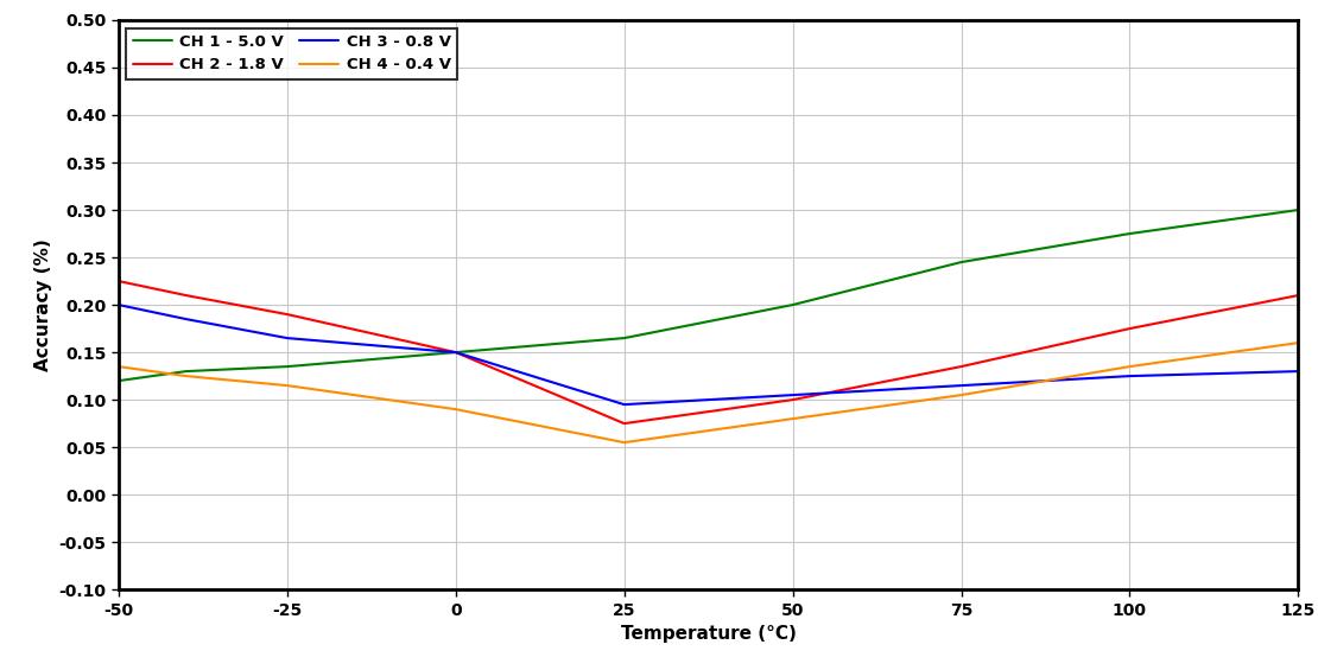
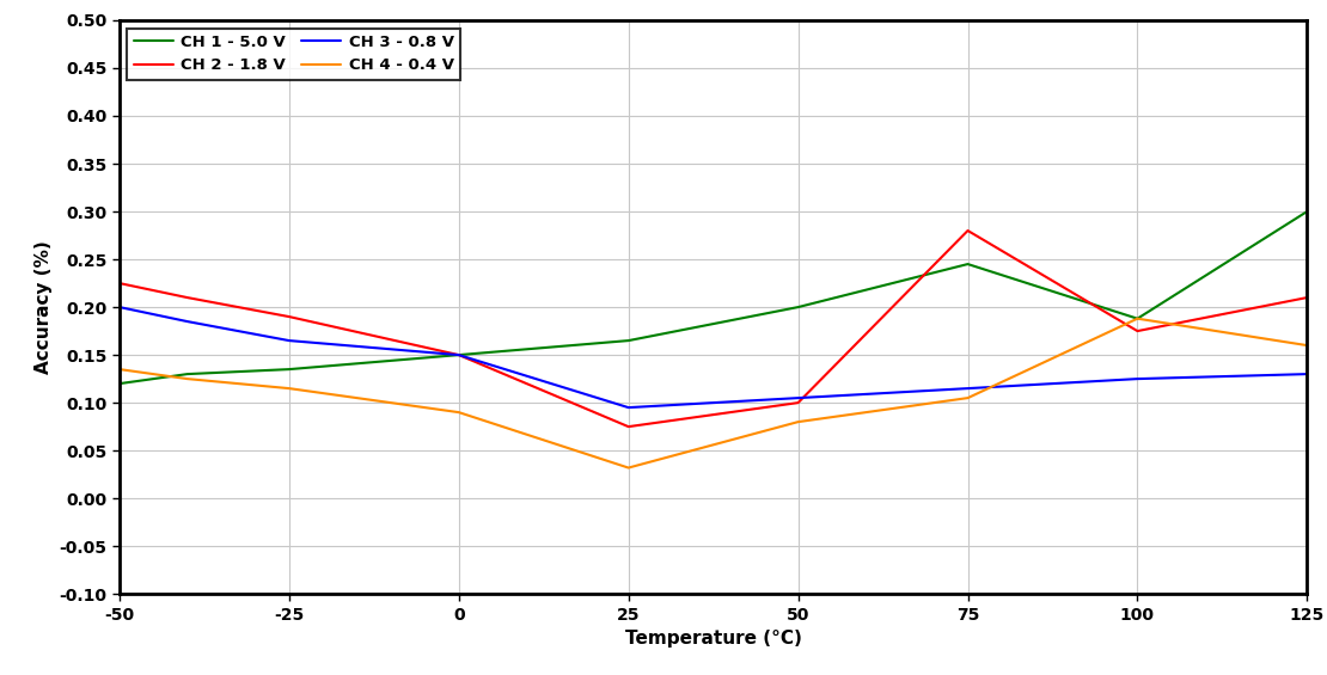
CH 4 - 0.4 V/25: 0.055 -> 0.032
CH 2 - 1.8 V/75: 0.135 -> 0.280
CH 1 - 5.0 V/100: 0.275 -> 0.188
CH 4 - 0.4 V/100: 0.135 -> 0.188
